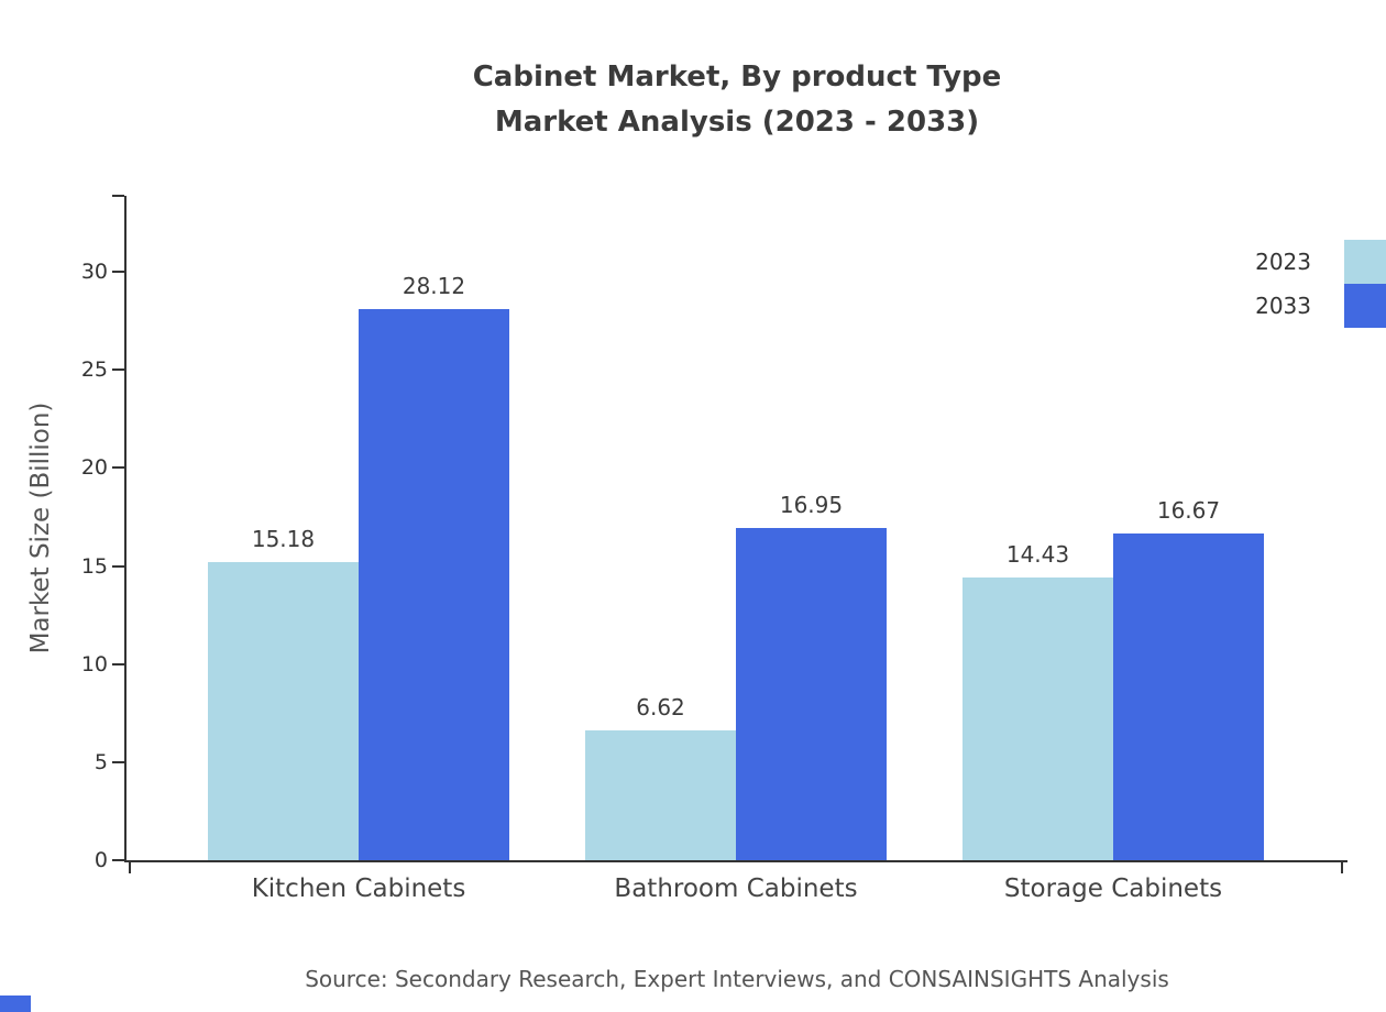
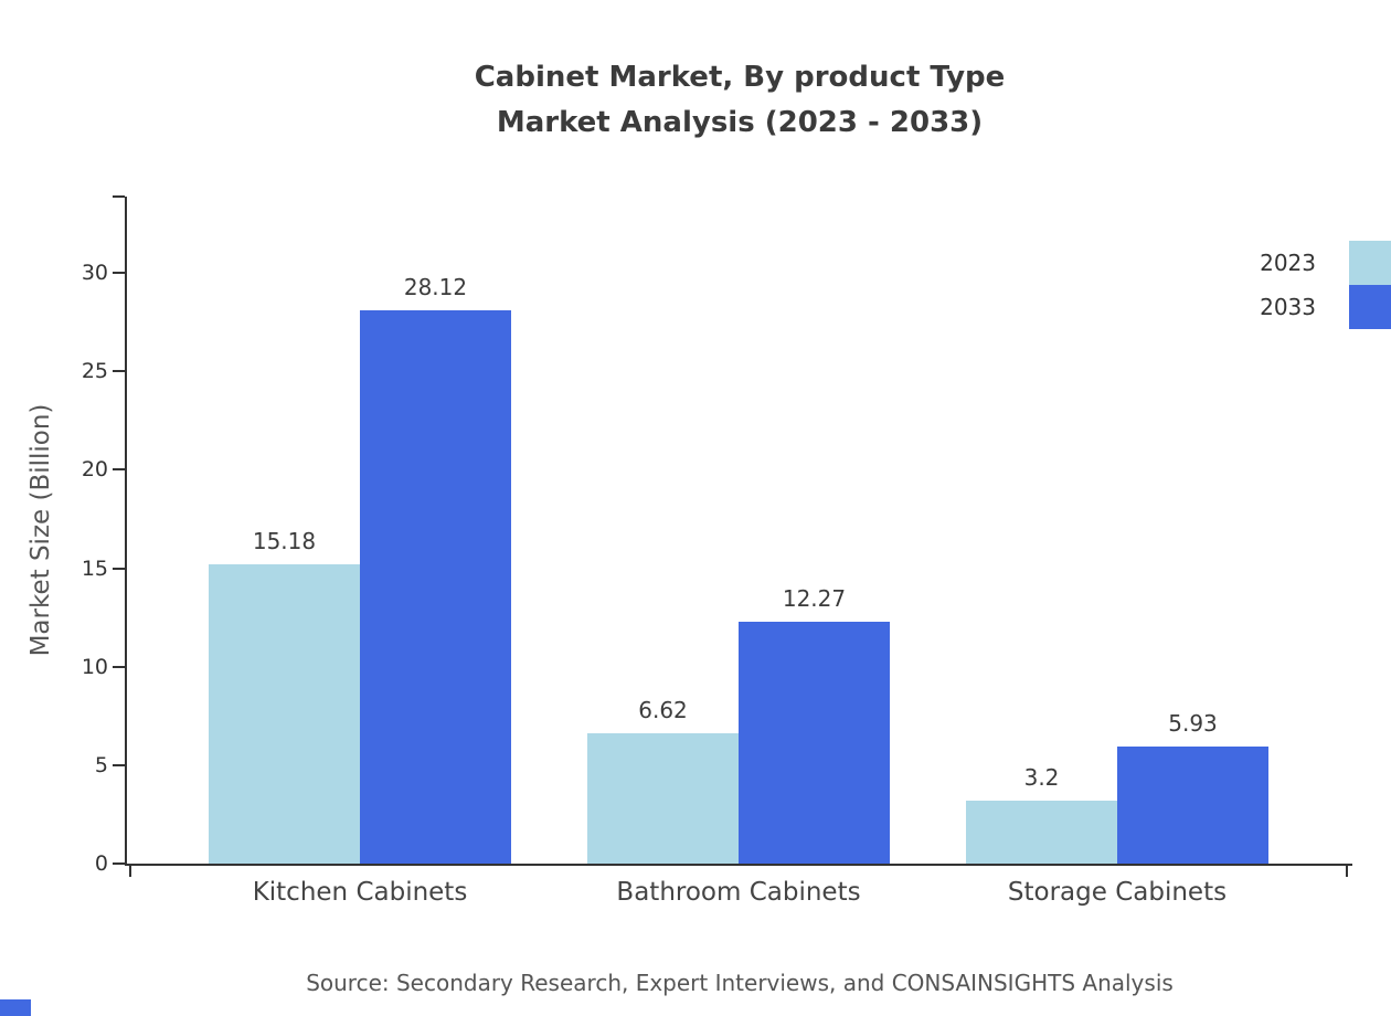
2033/Bathroom Cabinets: 16.95 -> 12.27
2023/Storage Cabinets: 14.43 -> 3.2
2033/Storage Cabinets: 16.67 -> 5.93
